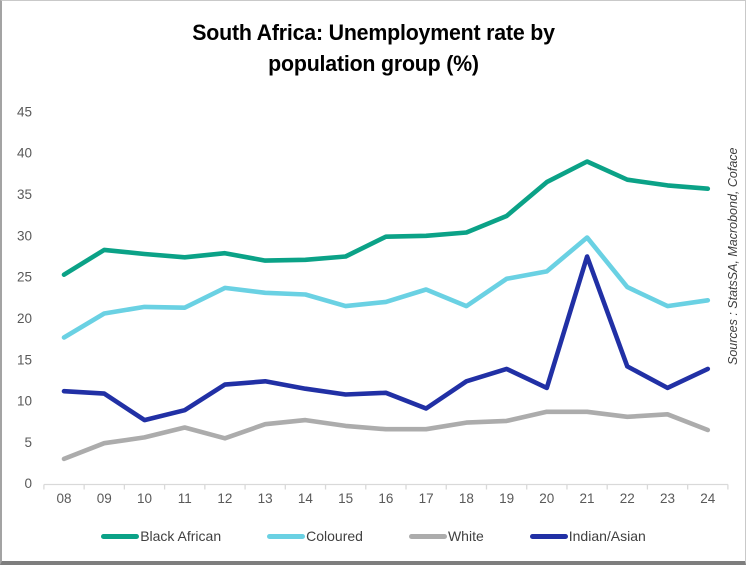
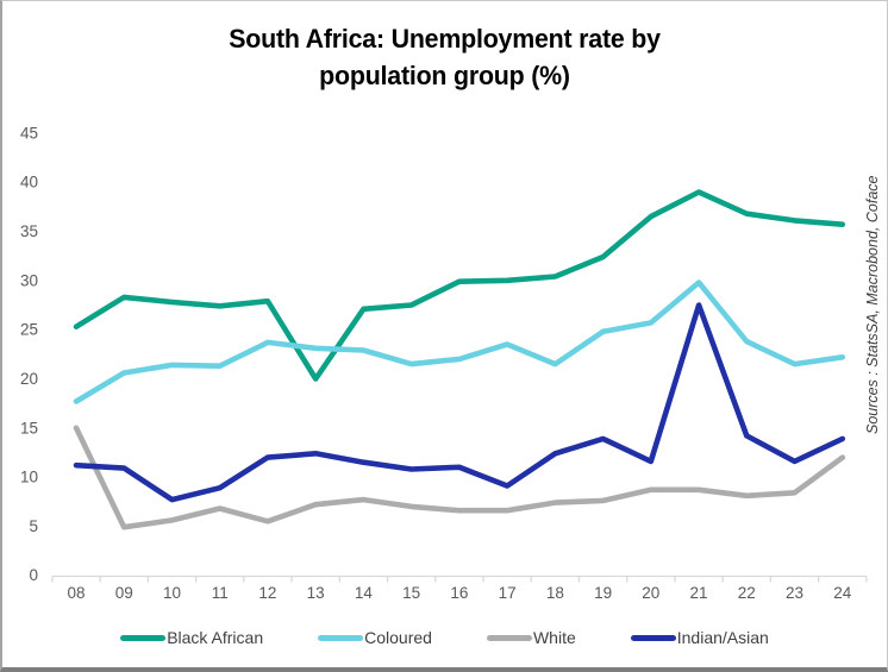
White/08: 3 -> 15
Black African/13: 27 -> 20
White/24: 6 -> 12
